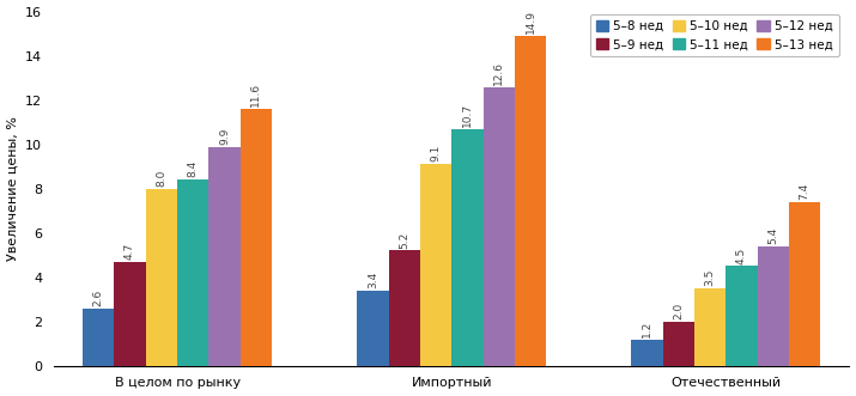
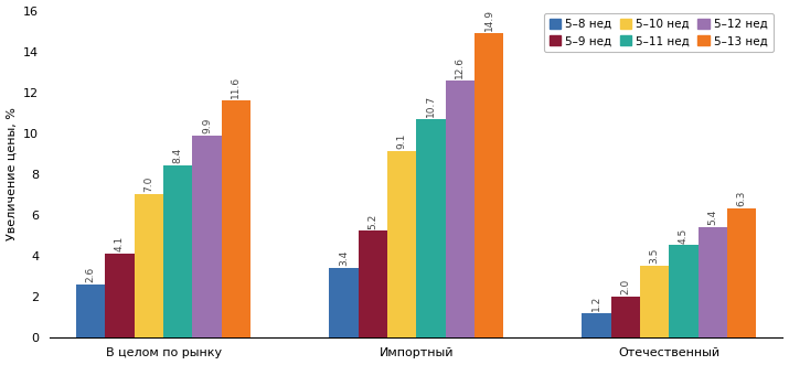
5–9 нед/В целом по рынку: 4.7 -> 4.1
5–10 нед/В целом по рынку: 8.0 -> 7.0
5–13 нед/Отечественный: 7.4 -> 6.3
